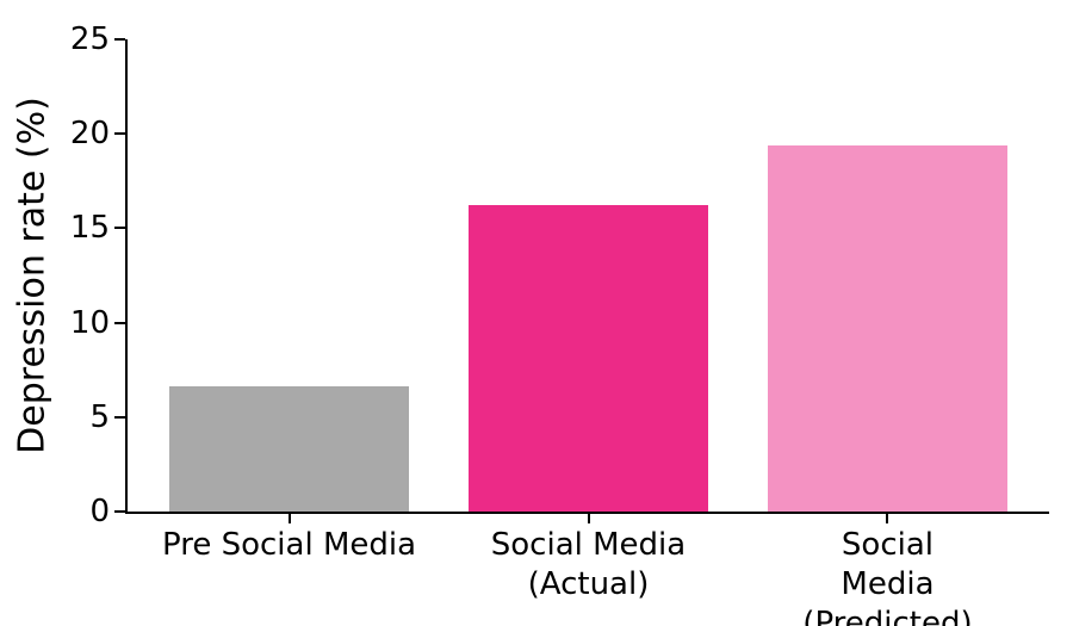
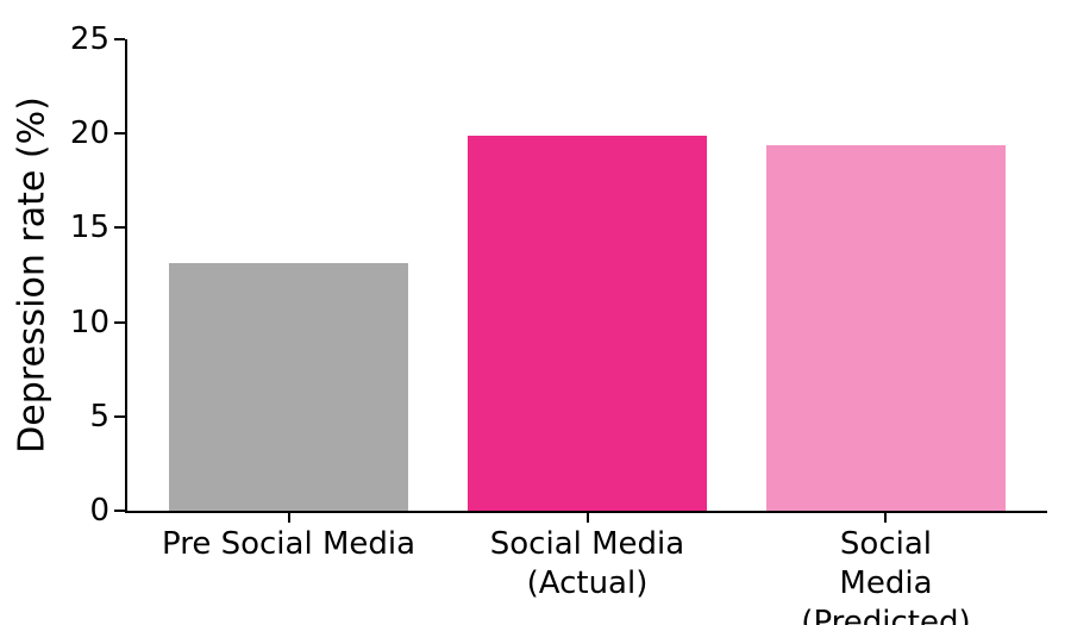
Pre Social Media: 6.6 -> 13.1
Social Media (Actual): 16.2 -> 19.9
